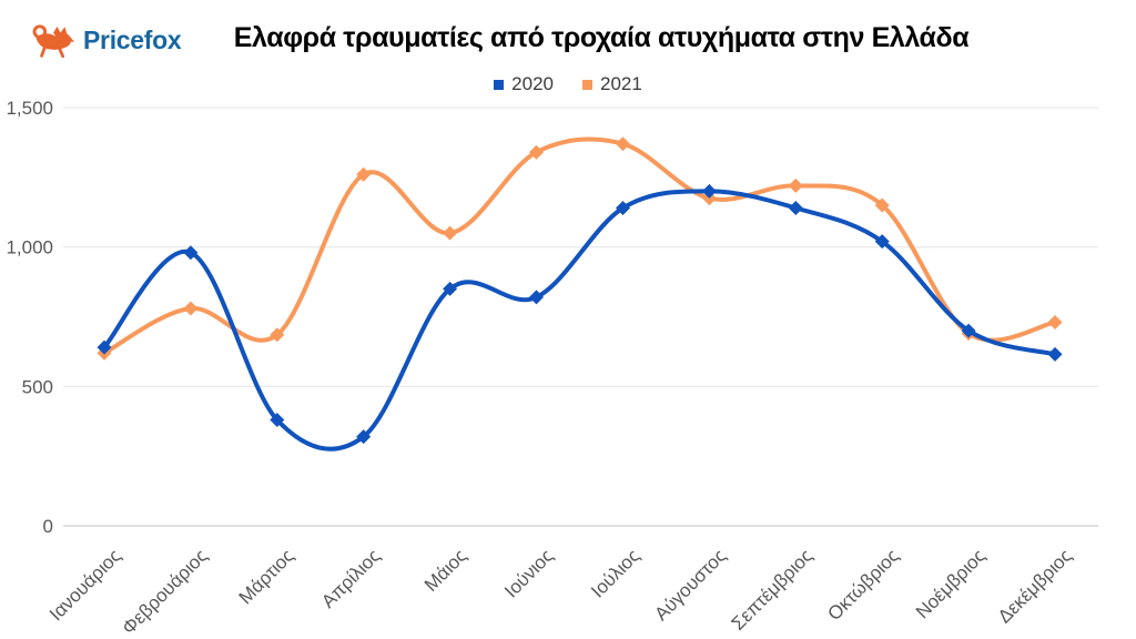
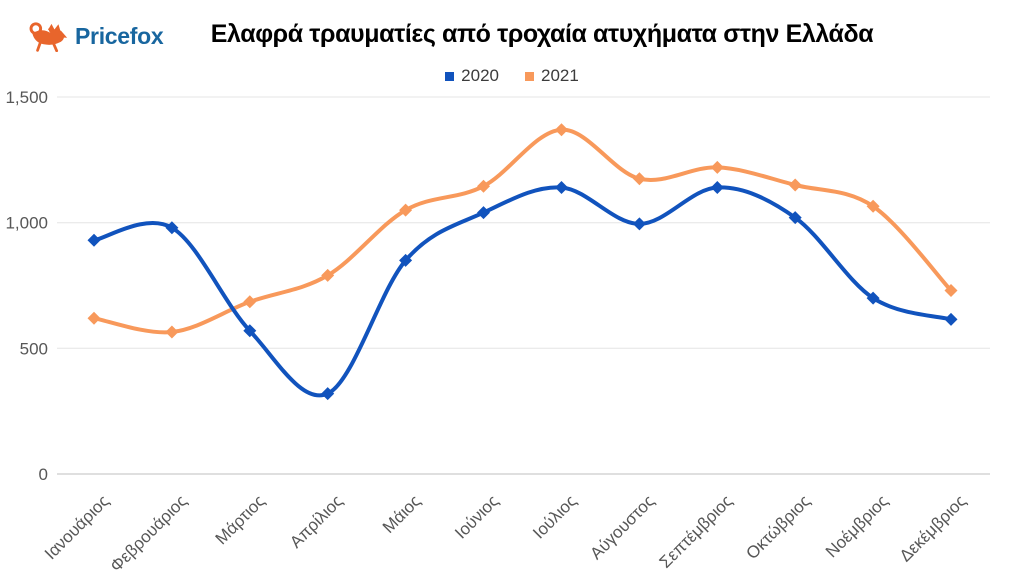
2020/Ιανουάριος: 640 -> 930
2021/Φεβρουάριος: 780 -> 560
2020/Μάρτιος: 380 -> 570
2021/Απρίλιος: 1260 -> 790
2020/Ιούνιος: 820 -> 1040
2021/Ιούνιος: 1340 -> 1140
2020/Αύγουστος: 1200 -> 1000
2021/Νοέμβριος: 690 -> 1060
